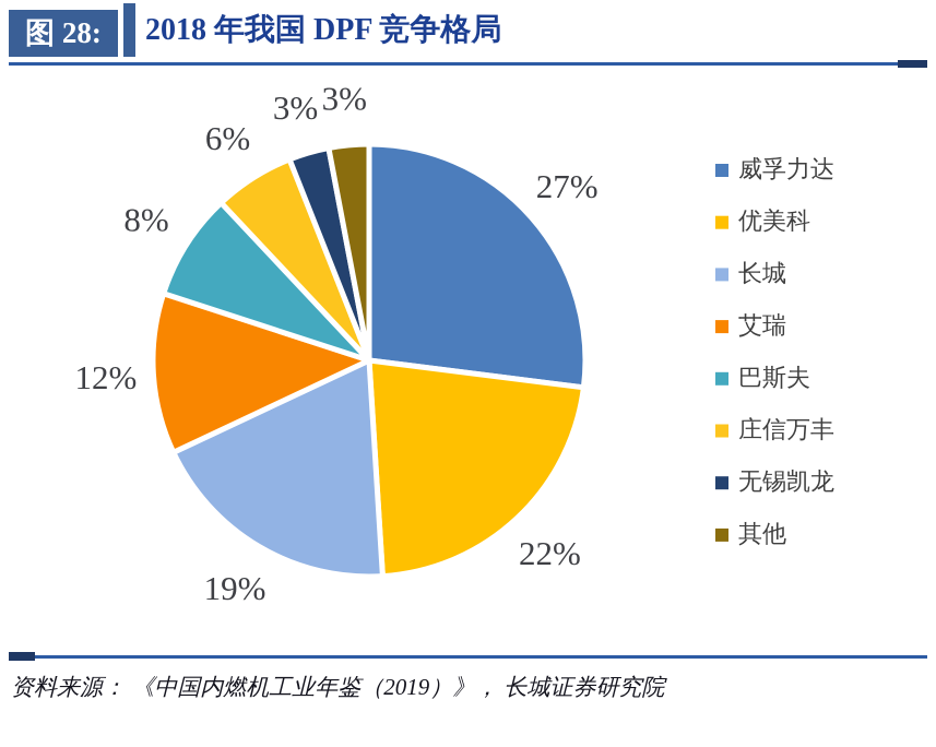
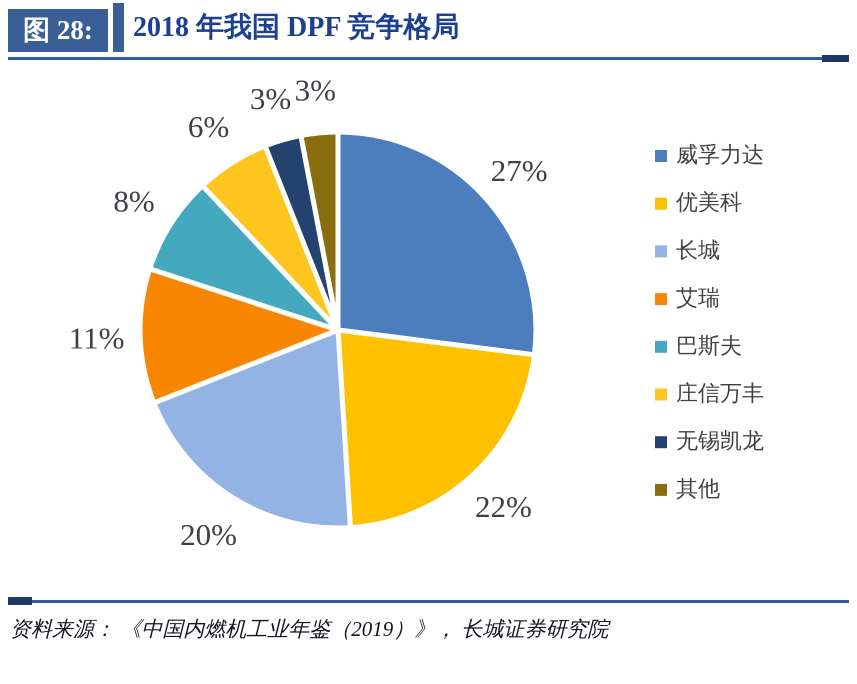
长城: 19% -> 20%
艾瑞: 12% -> 11%
